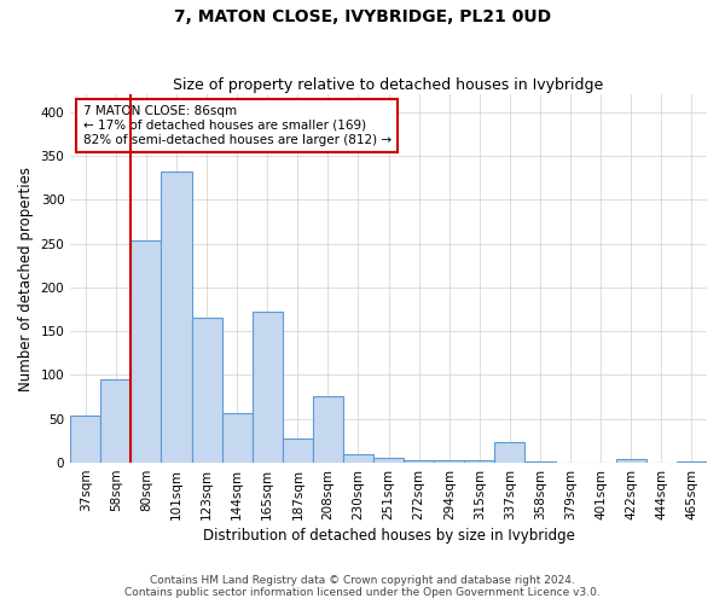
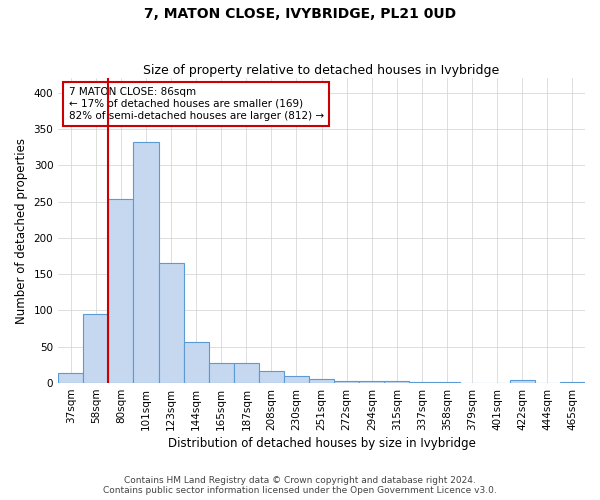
37sqm: 54 -> 14
165sqm: 172 -> 28
208sqm: 76 -> 16
337sqm: 24 -> 1
